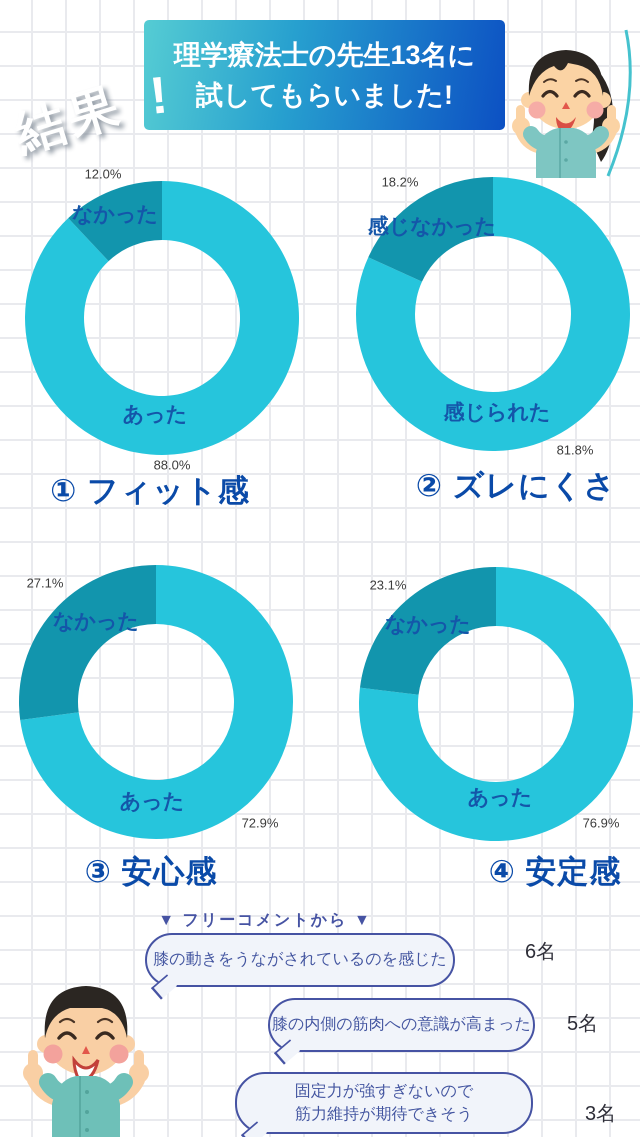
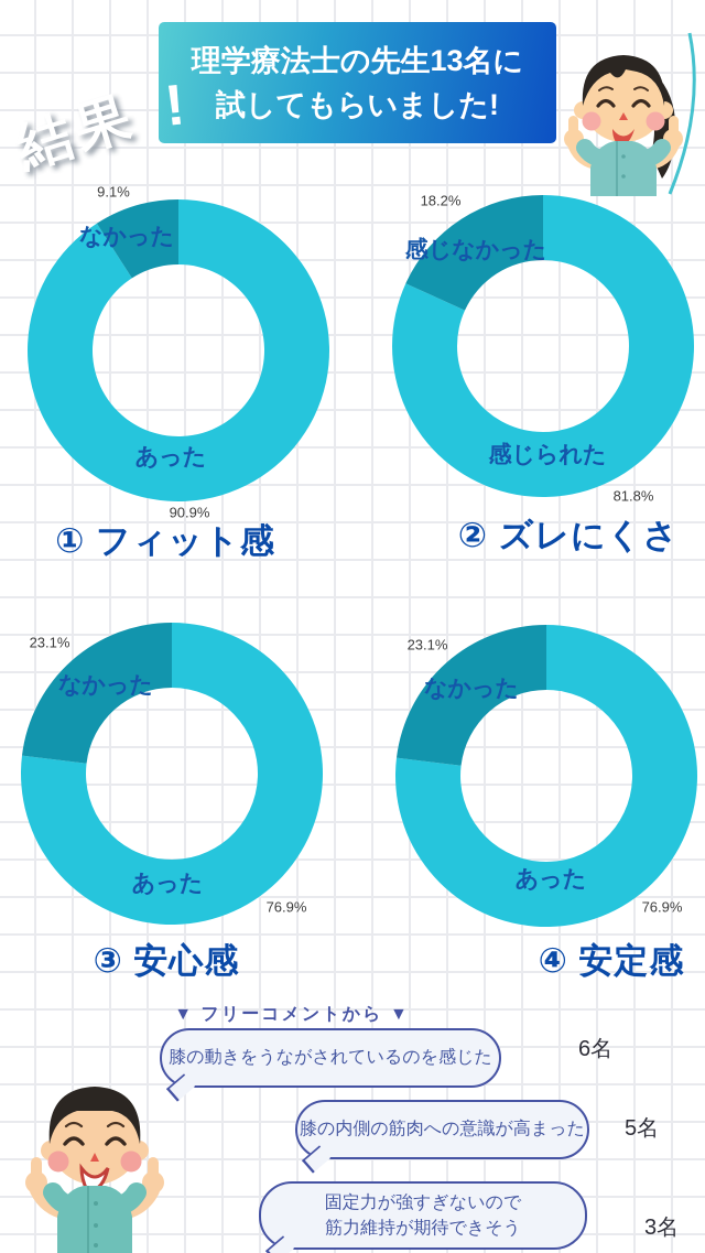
① フィット感/あった: 88.0% -> 90.9%
① フィット感/なかった: 12.0% -> 9.1%
③ 安心感/あった: 72.9% -> 76.9%
③ 安心感/なかった: 27.1% -> 23.1%
